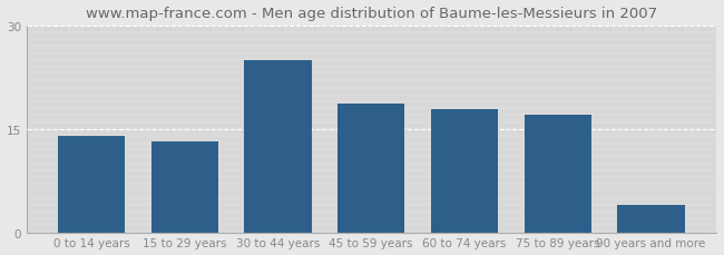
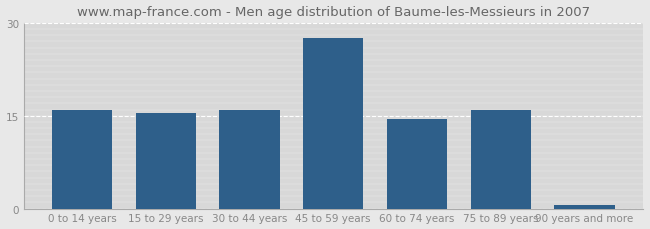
0 to 14 years: 14.0 -> 16.0
15 to 29 years: 13.2 -> 15.5
30 to 44 years: 25.0 -> 16.0
45 to 59 years: 18.6 -> 27.5
60 to 74 years: 17.8 -> 14.5
75 to 89 years: 17.0 -> 16.0
90 years and more: 4.0 -> 0.5
